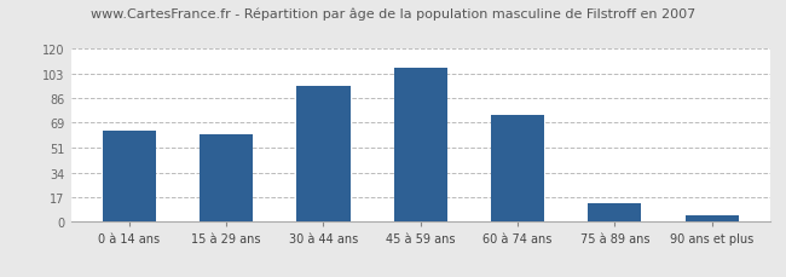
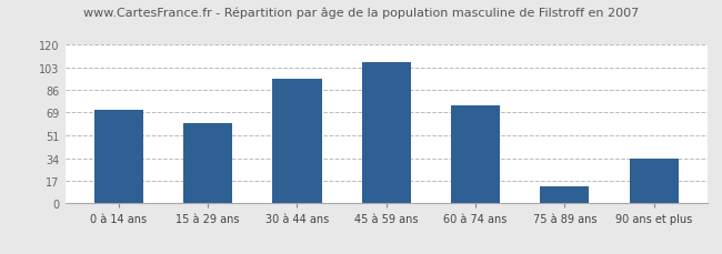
0 à 14 ans: 63 -> 71
90 ans et plus: 4 -> 34
